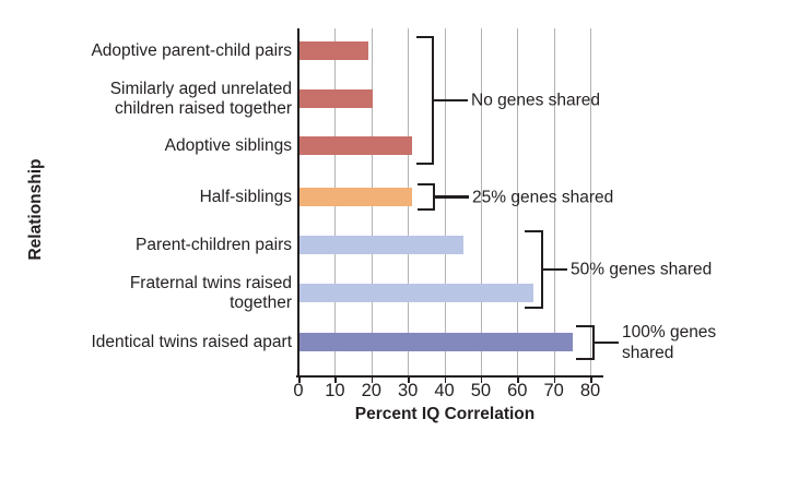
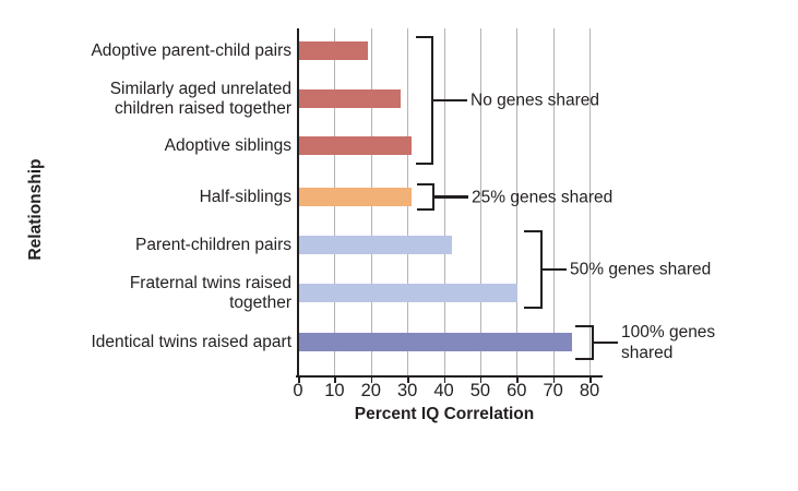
Similarly aged unrelated children raised together: 20 -> 28
Parent-children pairs: 45 -> 42
Fraternal twins raised together: 64 -> 60
